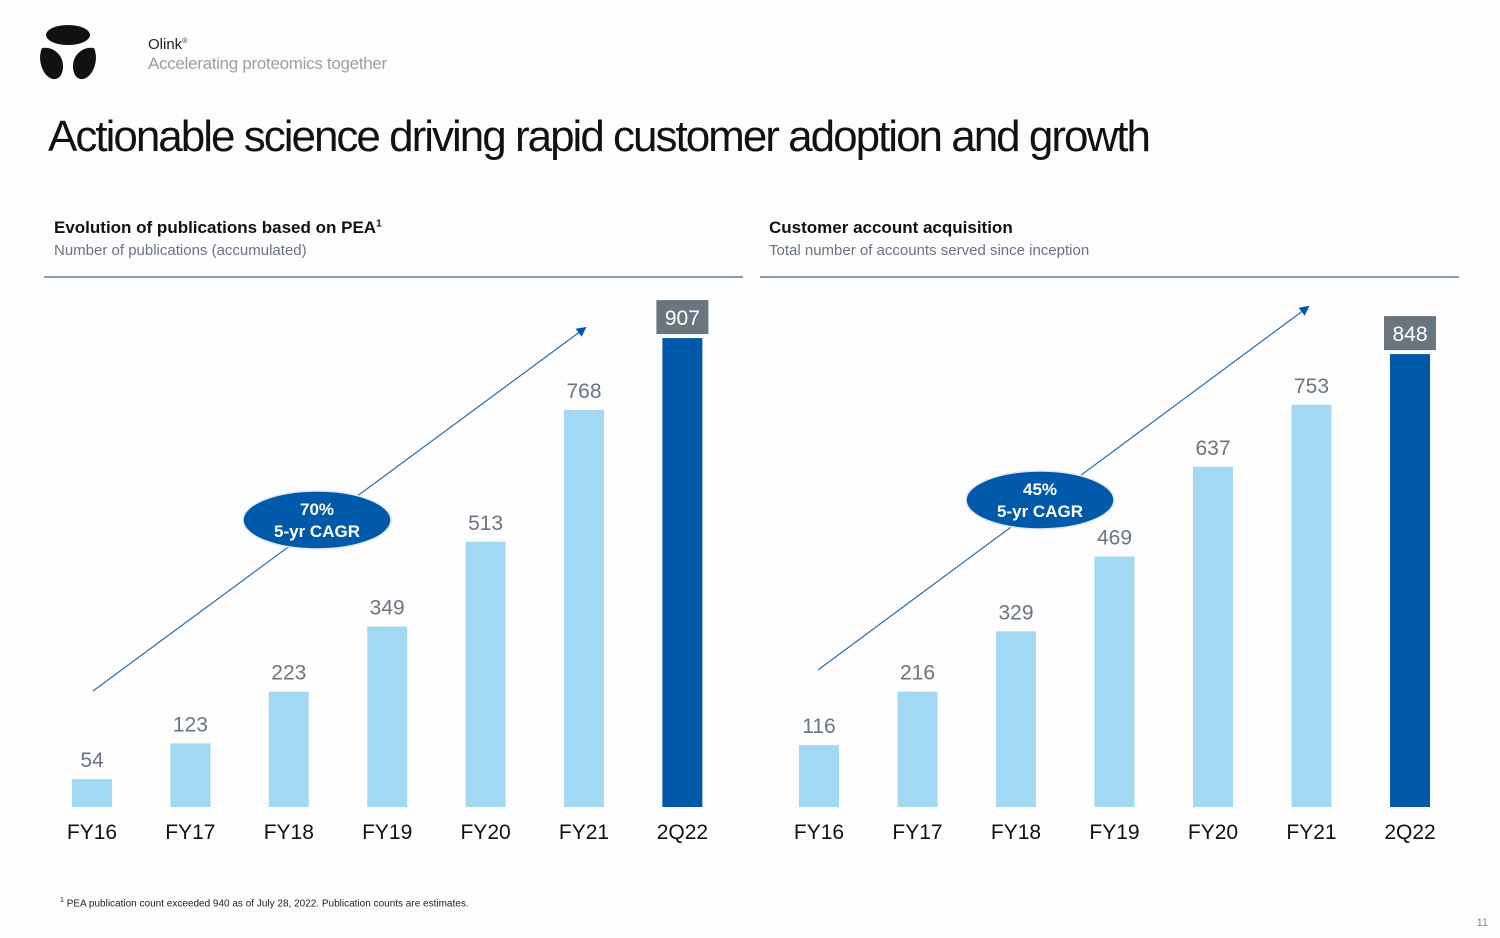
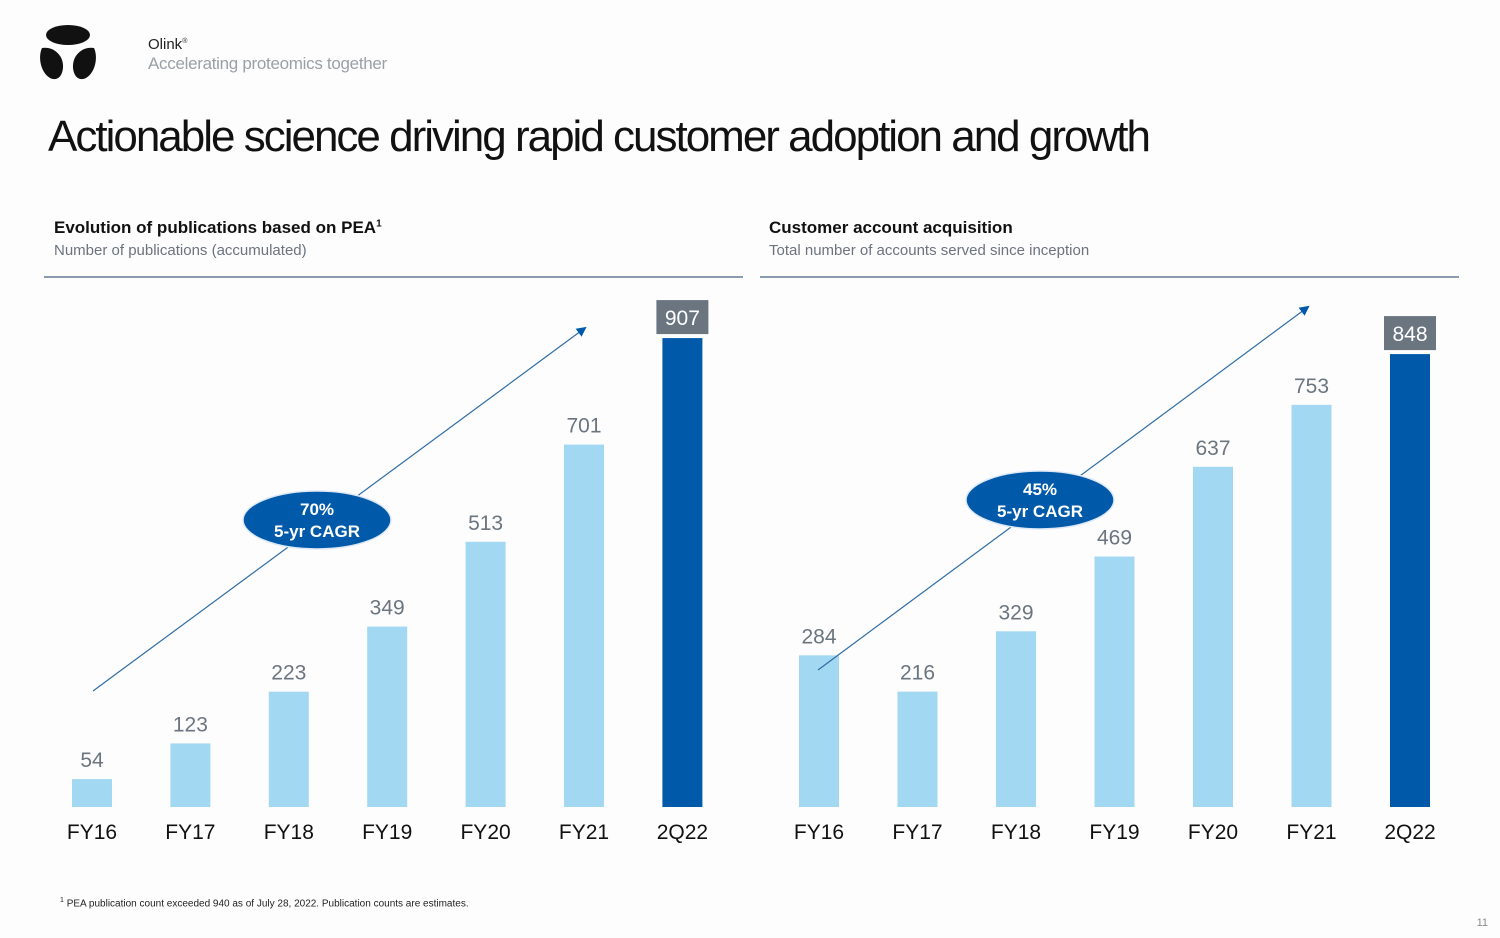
Evolution of publications based on PEA/FY21: 768 -> 701
Customer account acquisition/FY16: 116 -> 284
